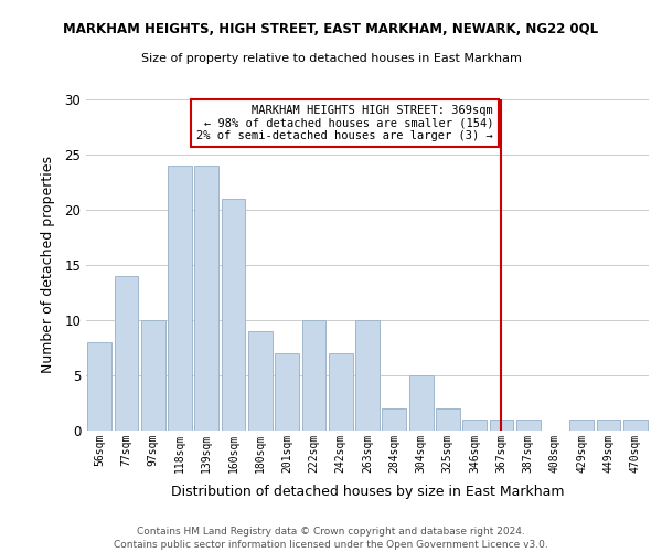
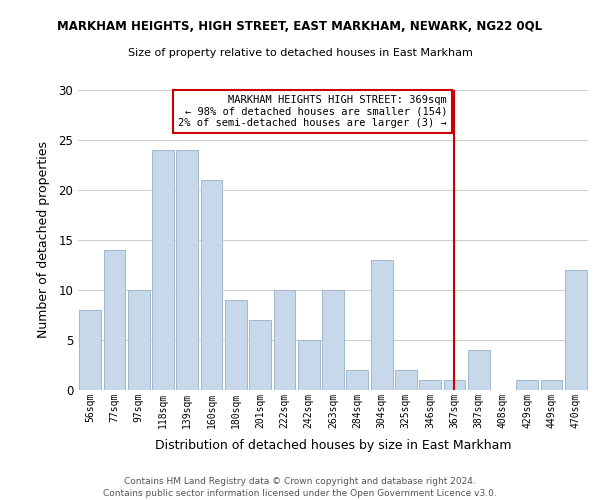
242sqm: 7 -> 5
304sqm: 5 -> 13
387sqm: 1 -> 4
470sqm: 1 -> 12
